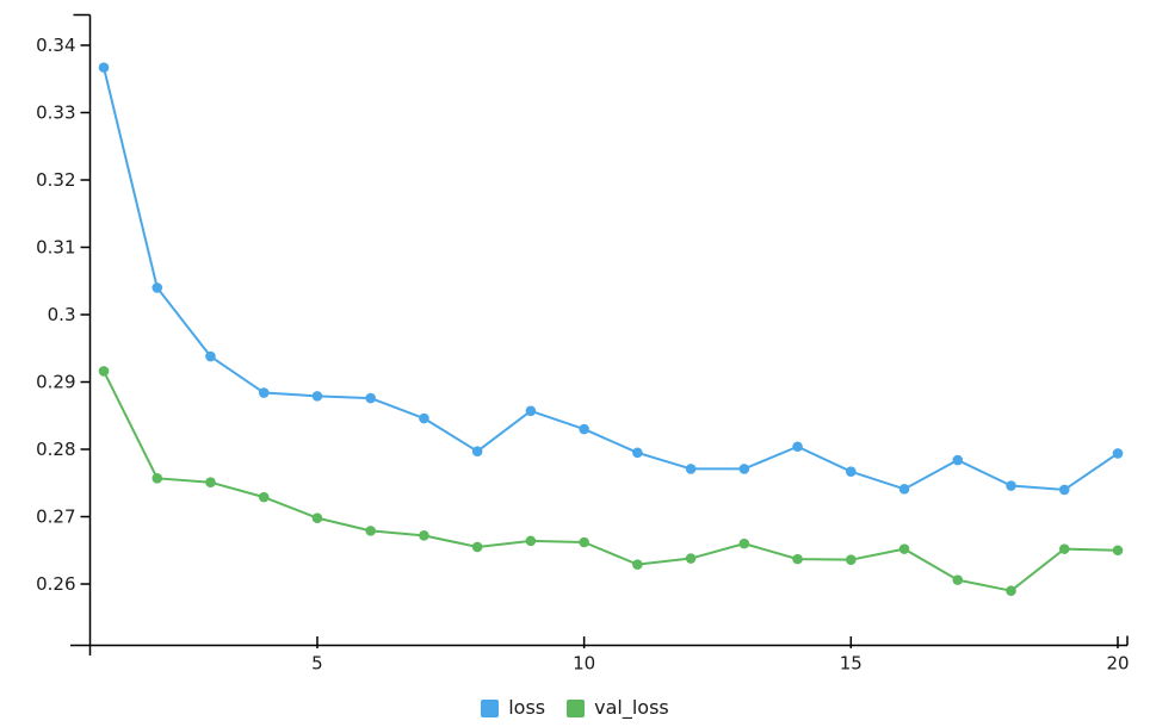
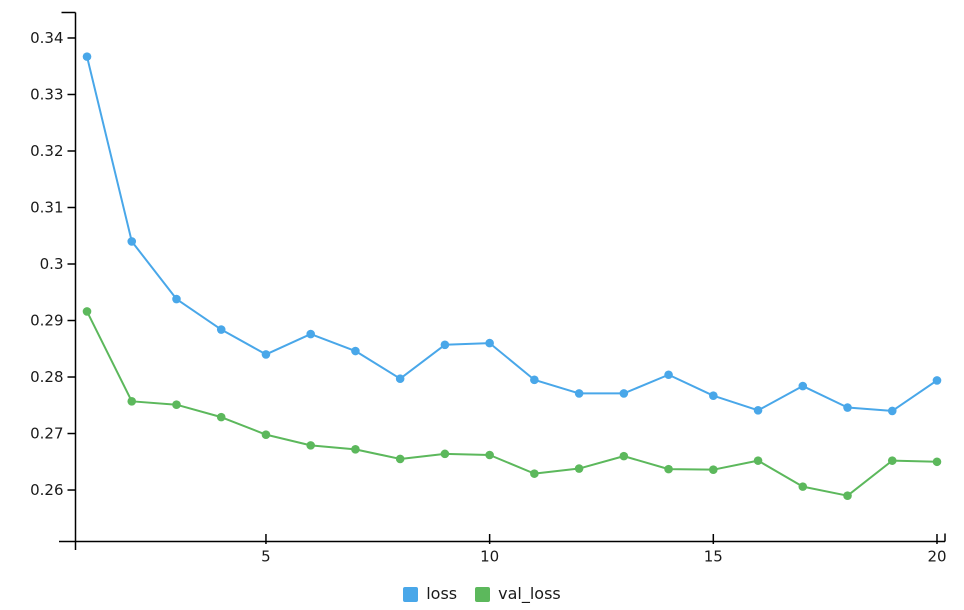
loss/5: 0.288 -> 0.284
loss/10: 0.283 -> 0.286
